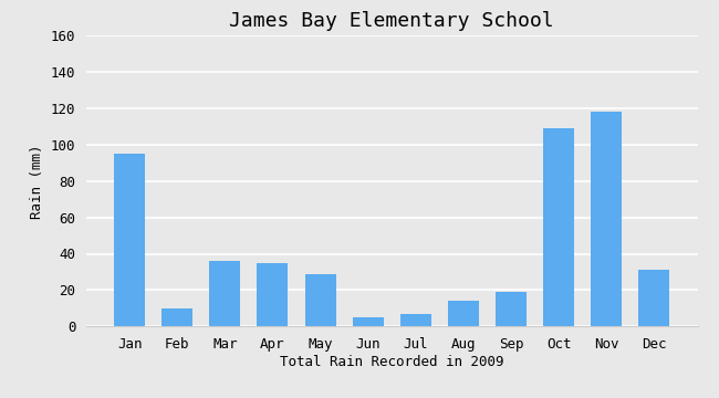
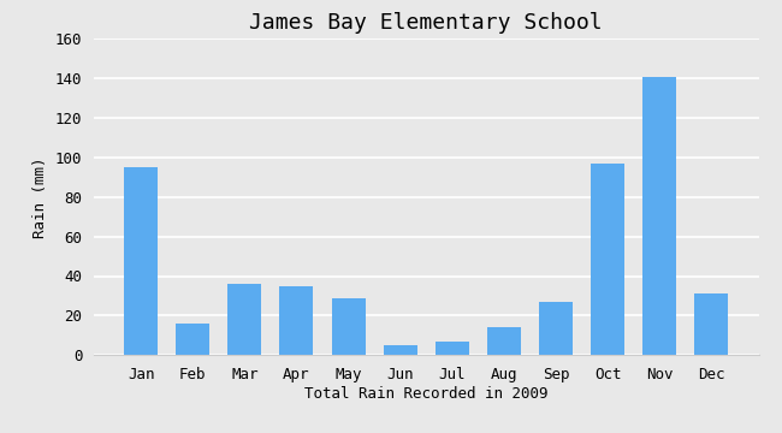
Feb: 10 -> 16
Sep: 19 -> 27
Oct: 109 -> 97
Nov: 118 -> 141
